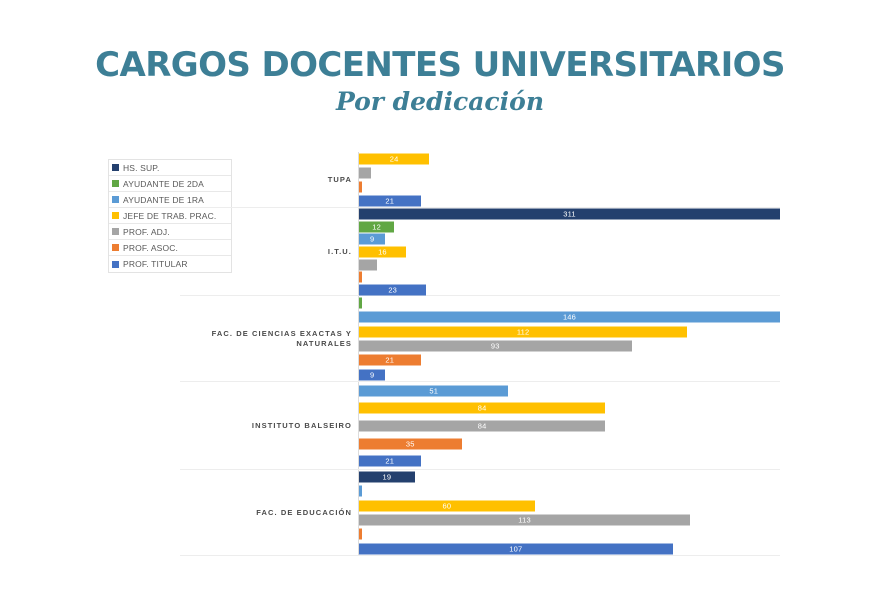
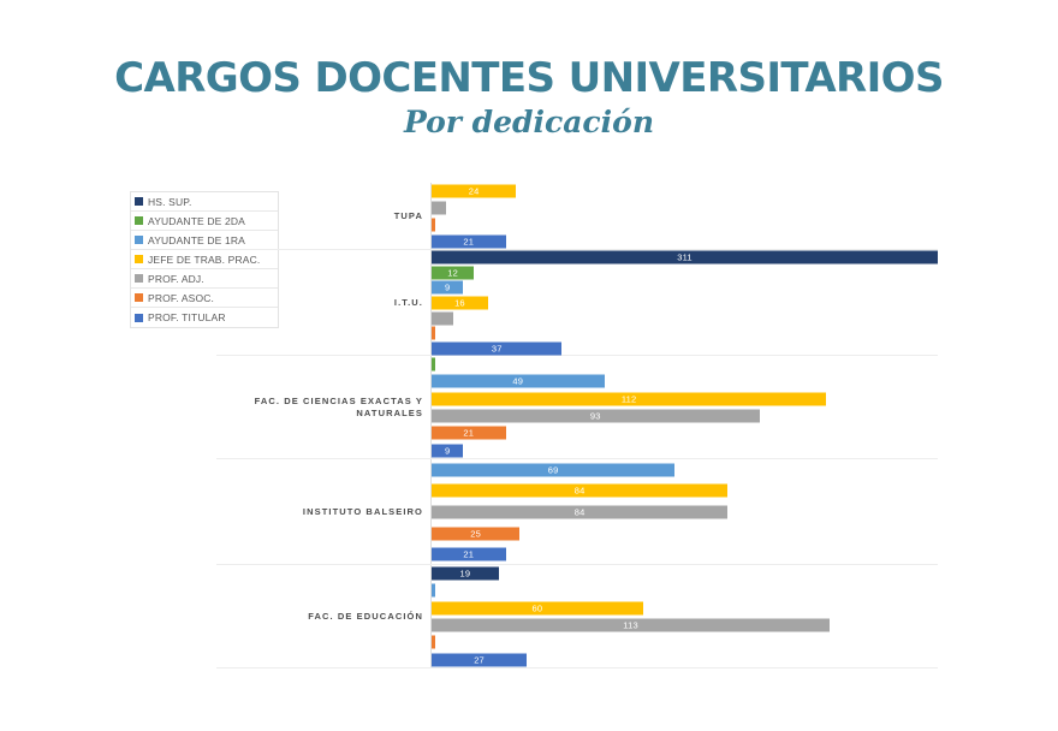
PROF. TITULAR/I.T.U.: 23 -> 37
AYUDANTE DE 1RA/FAC. DE CIENCIAS EXACTAS Y NATURALES: 146 -> 49
AYUDANTE DE 1RA/INSTITUTO BALSEIRO: 51 -> 69
PROF. ASOC./INSTITUTO BALSEIRO: 35 -> 25
PROF. TITULAR/FAC. DE EDUCACIÓN: 107 -> 27
